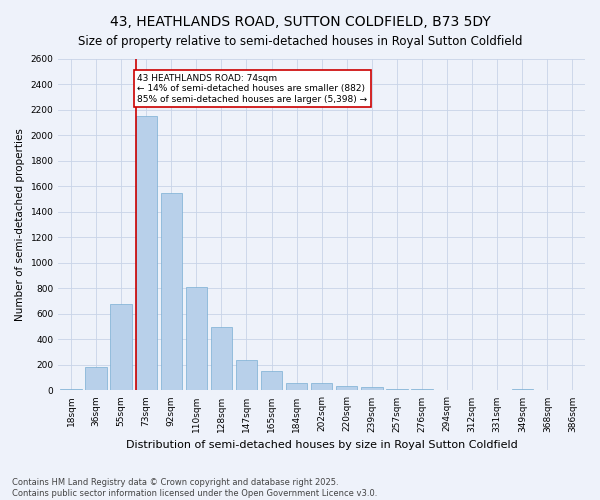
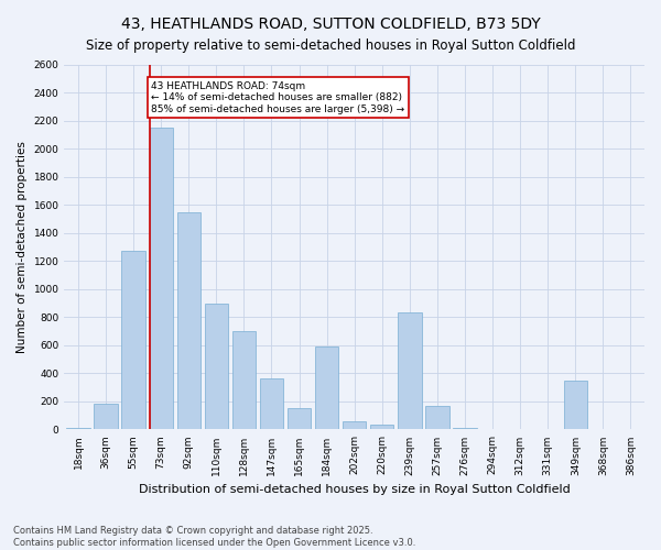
55sqm: 680 -> 1270
110sqm: 810 -> 900
128sqm: 500 -> 700
147sqm: 240 -> 360
184sqm: 60 -> 590
239sqm: 30 -> 830
257sqm: 10 -> 170
349sqm: 10 -> 350
